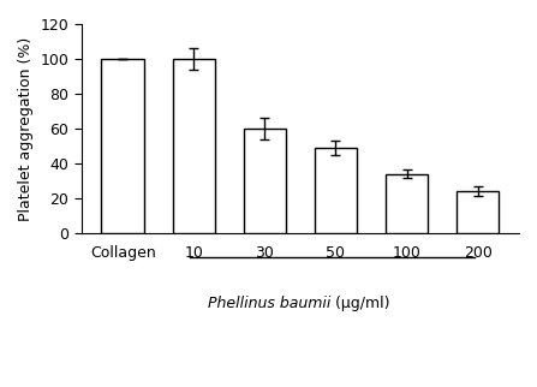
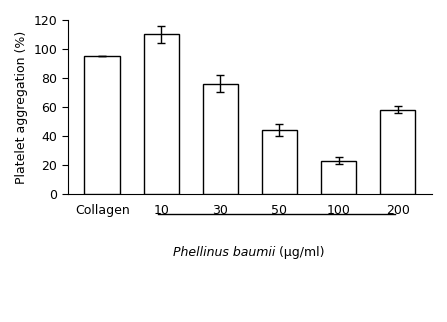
Collagen: 100 -> 95
10: 100 -> 110
30: 60 -> 76
50: 49 -> 44
100: 34 -> 23
200: 24 -> 58
